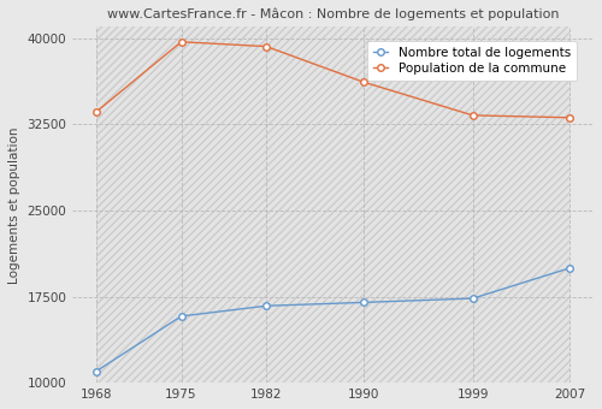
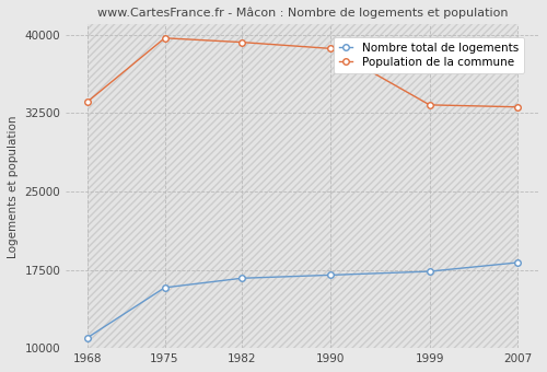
Population de la commune/1990: 36200 -> 38700
Nombre total de logements/2007: 20000 -> 18200
